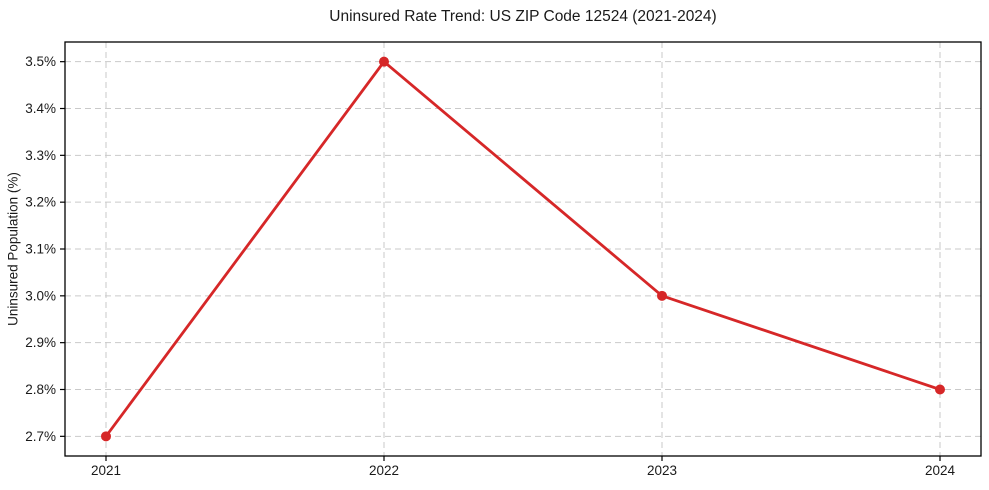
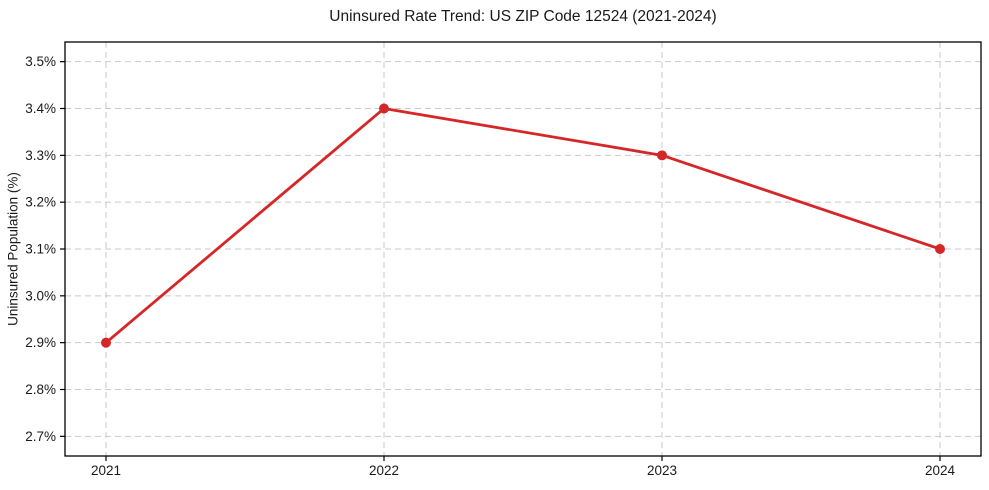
2021: 2.7% -> 2.9%
2022: 3.5% -> 3.4%
2023: 3.0% -> 3.3%
2024: 2.8% -> 3.1%
